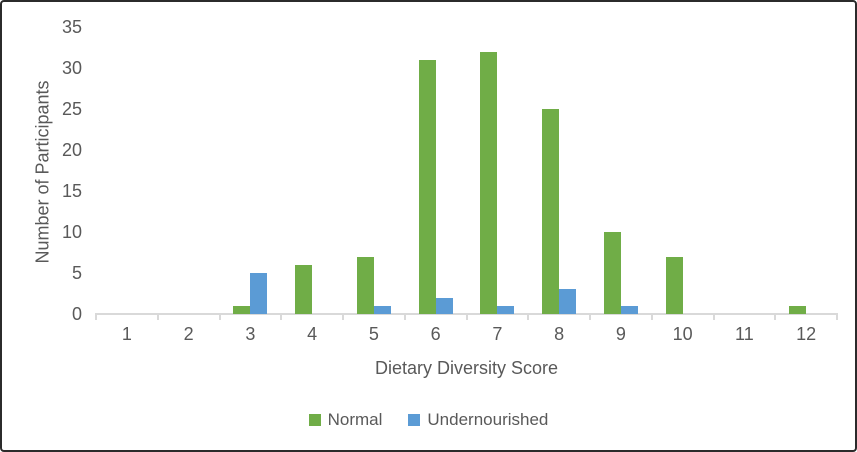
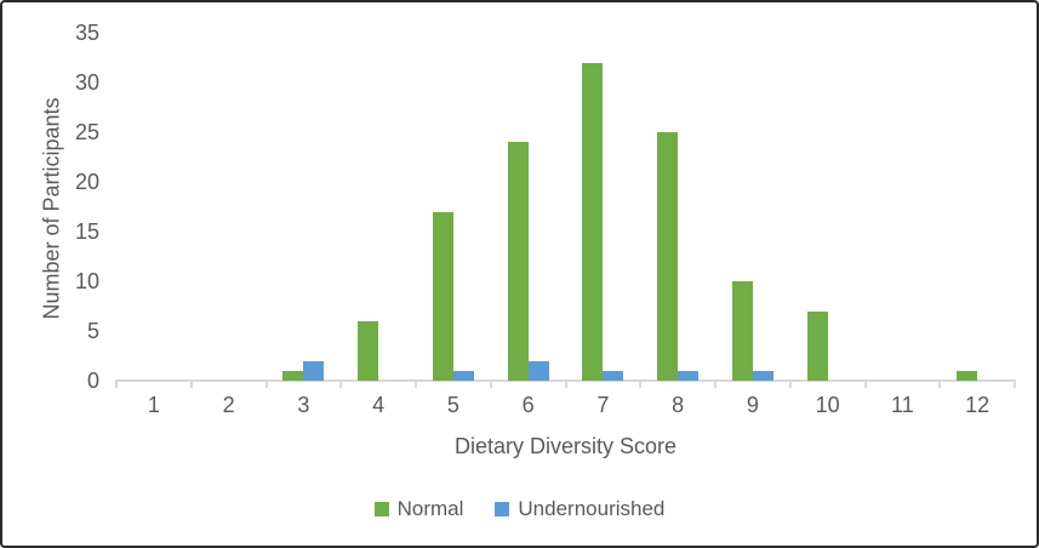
Undernourished/3: 5 -> 2
Normal/5: 7 -> 17
Normal/6: 31 -> 24
Undernourished/8: 3 -> 1
